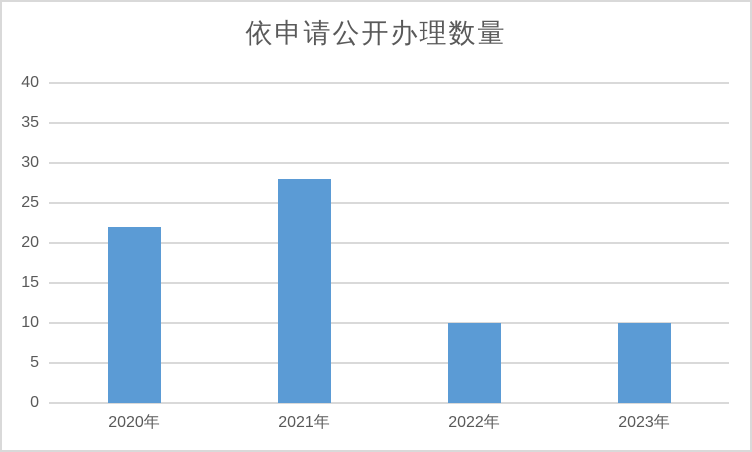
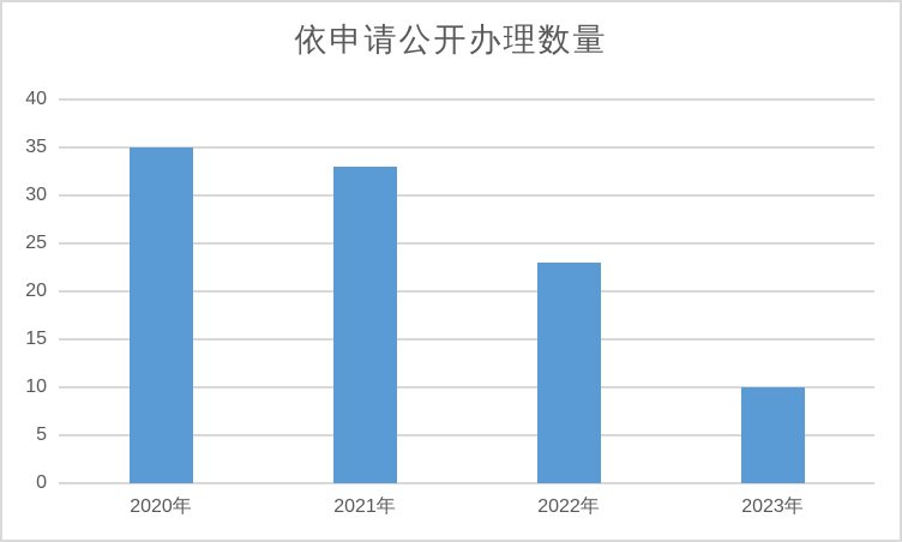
2020年: 22 -> 35
2021年: 28 -> 33
2022年: 10 -> 23
